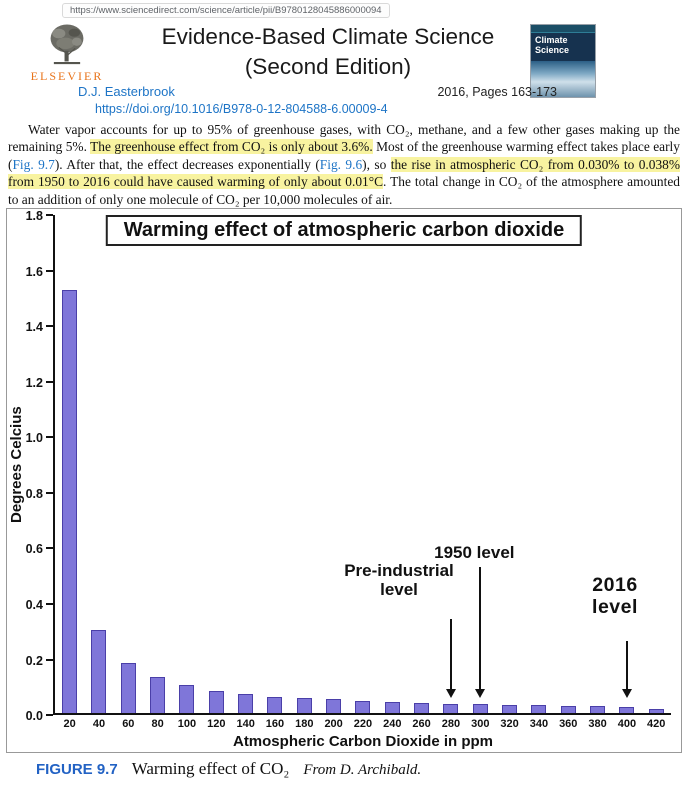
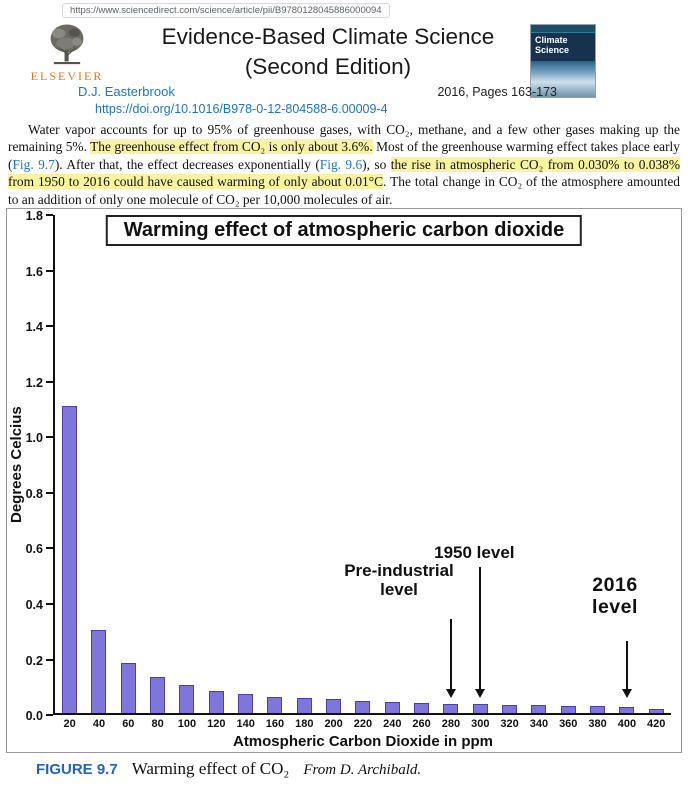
20: 1.53 -> 1.11
